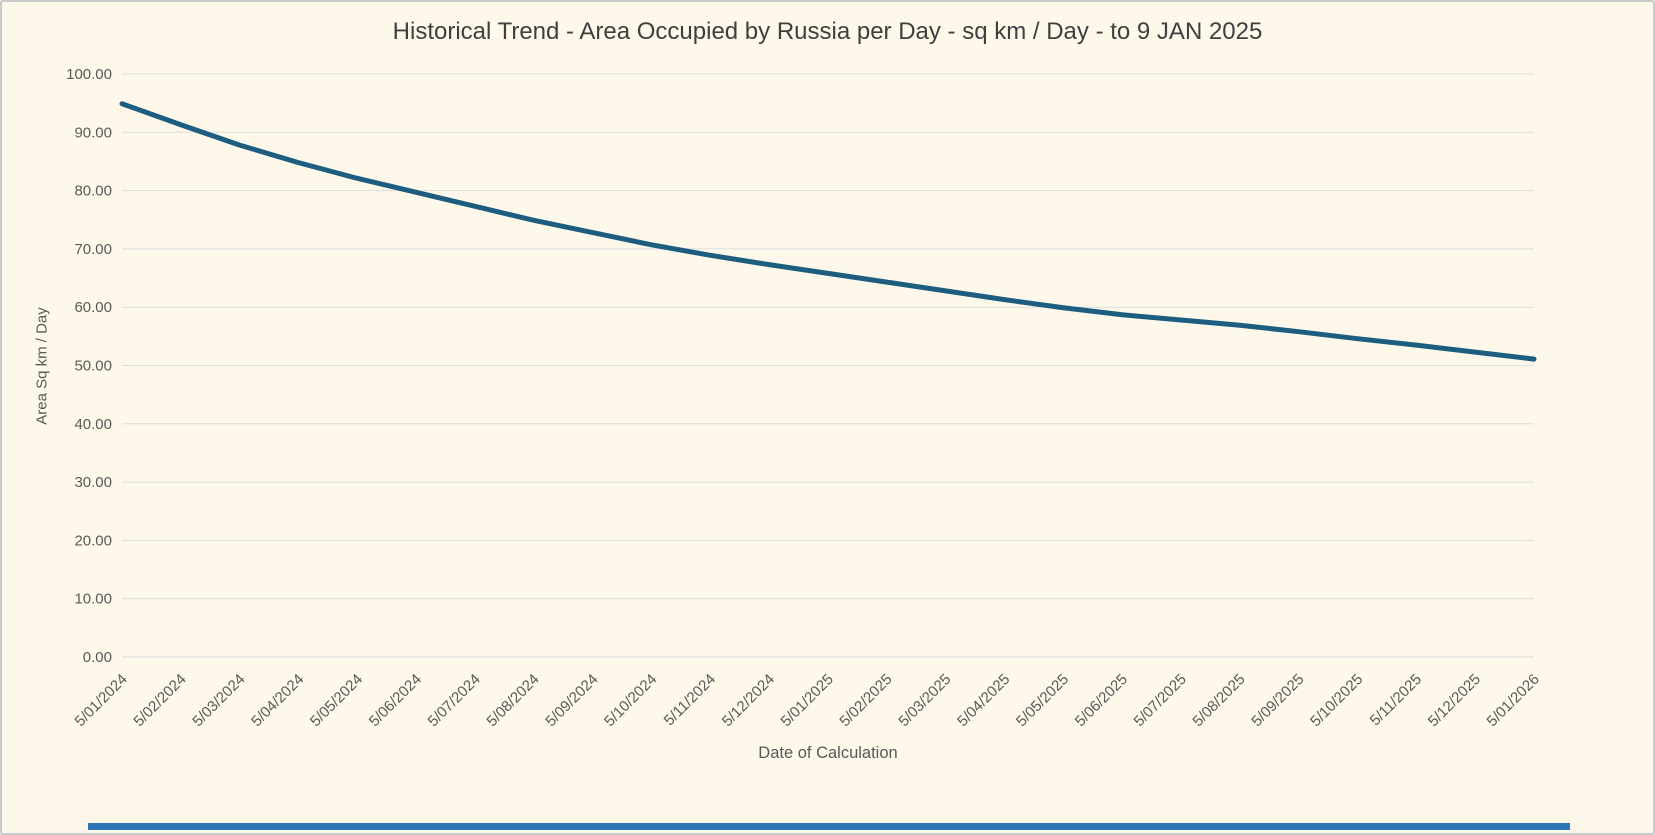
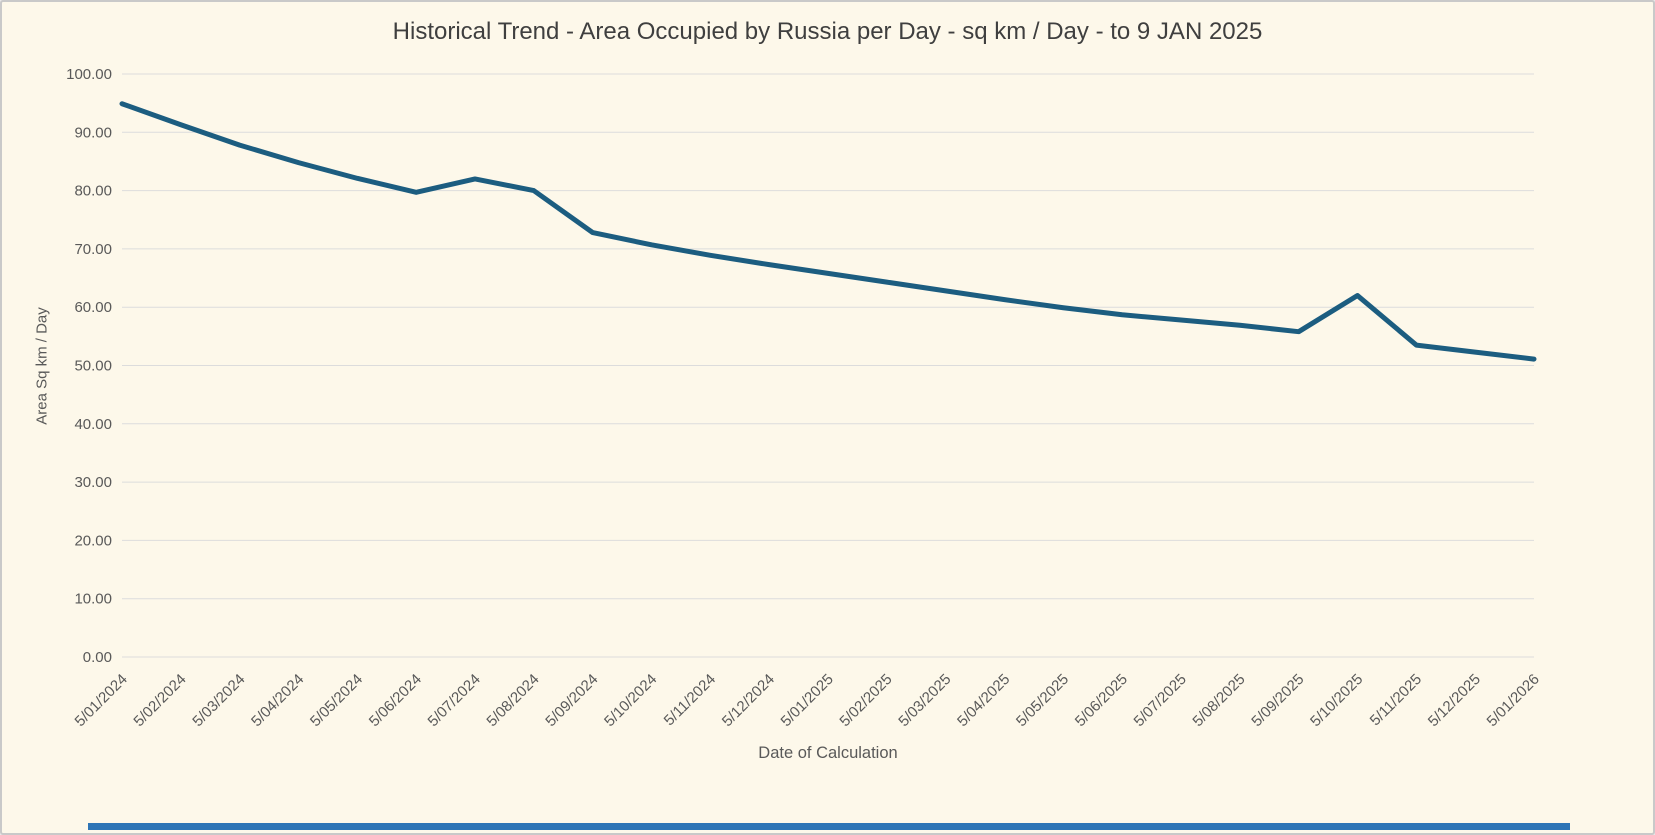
5/07/2024: 77 -> 82
5/08/2024: 75 -> 80
5/10/2025: 55 -> 62
